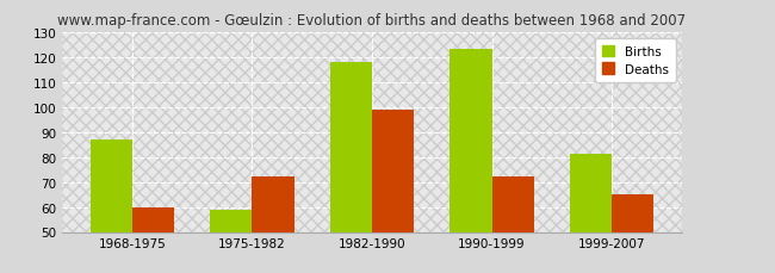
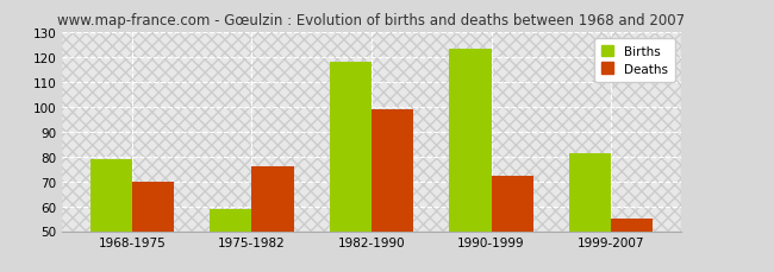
Births/1968-1975: 87 -> 79
Deaths/1968-1975: 60 -> 70
Deaths/1975-1982: 72 -> 76
Deaths/1999-2007: 65 -> 55
